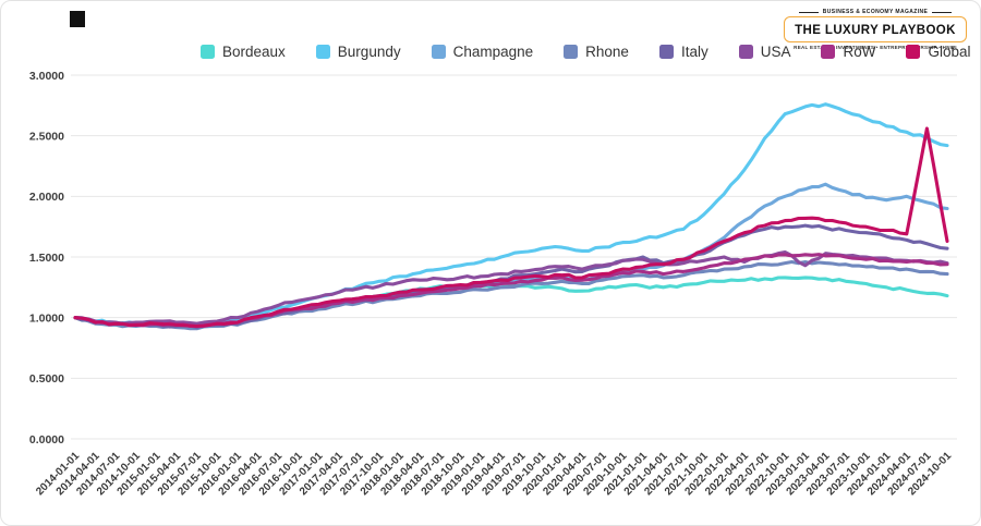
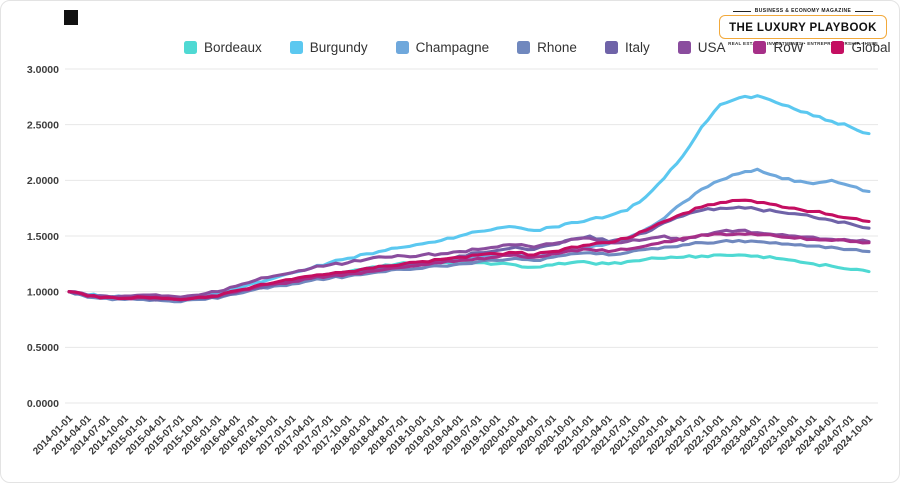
USA/2023-01-01: 1.43 -> 1.55
Global/2024-07-01: 2.56 -> 1.66
